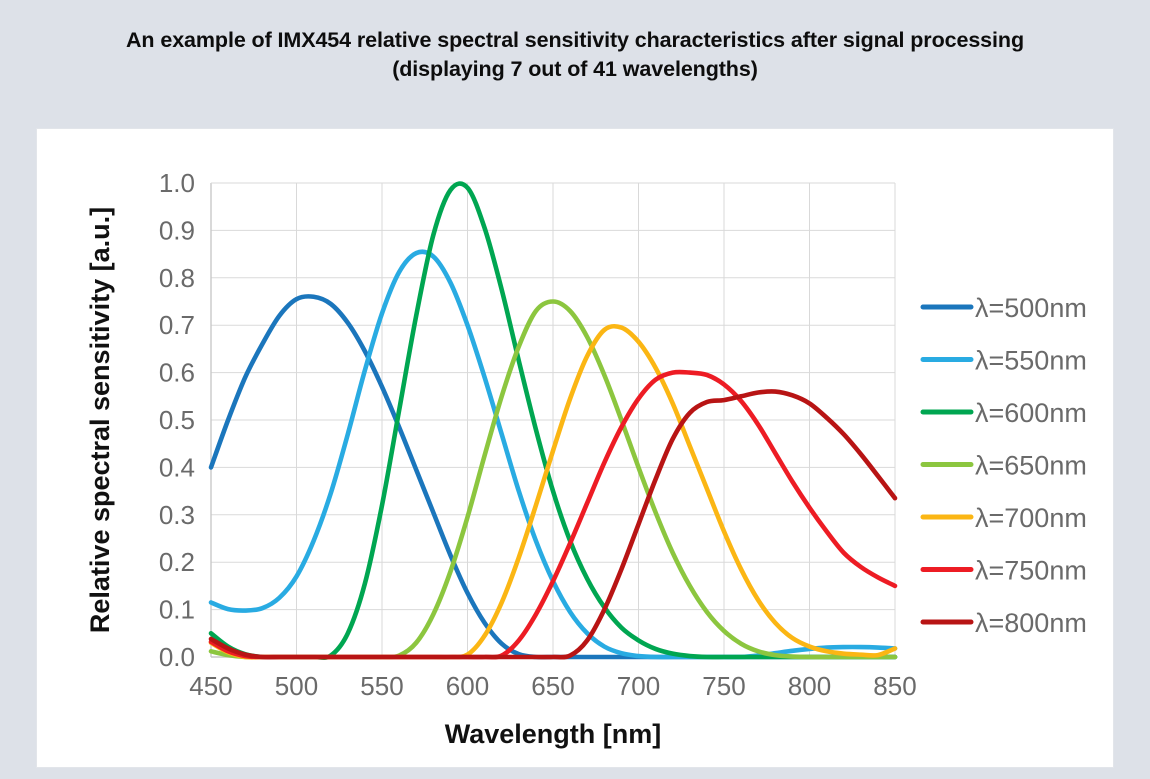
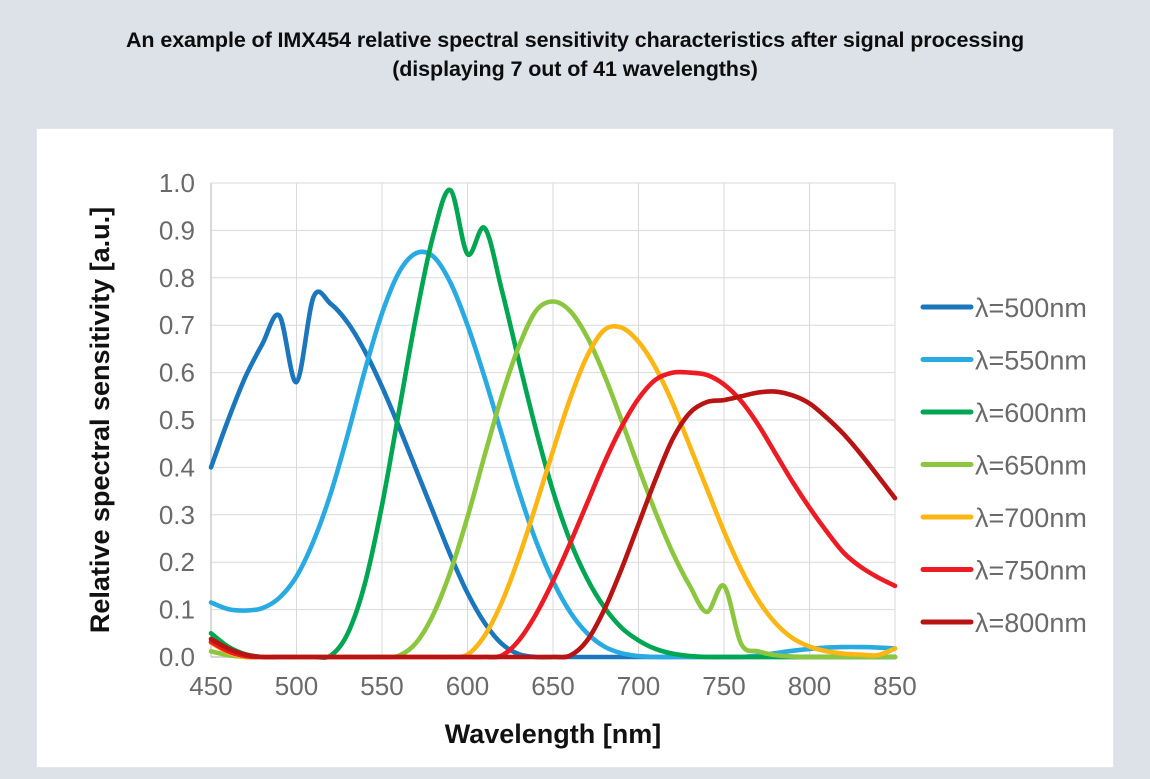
λ=500nm/500: 0.76 -> 0.58
λ=600nm/600: 0.99 -> 0.85
λ=650nm/750: 0.06 -> 0.15
